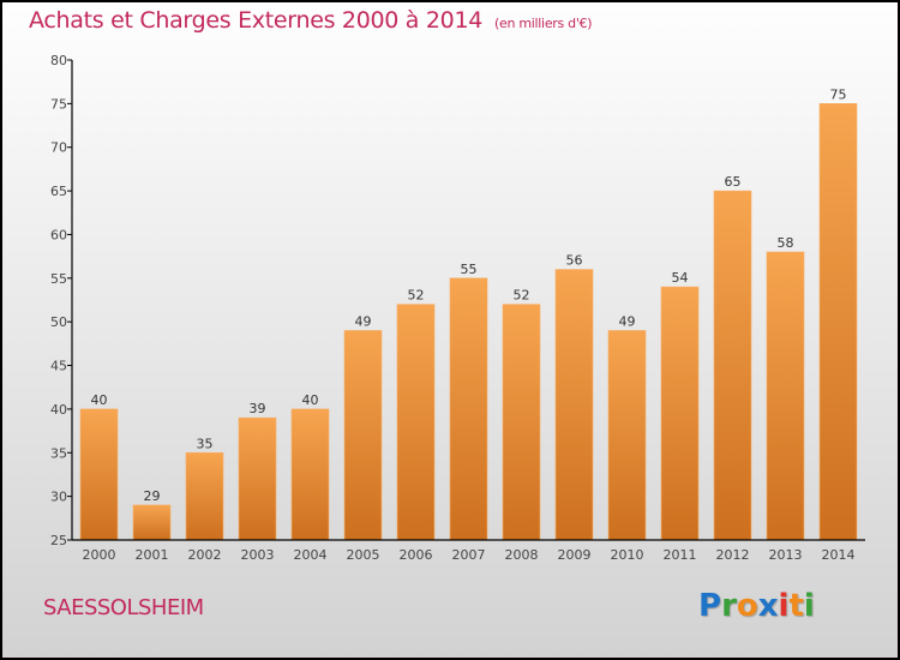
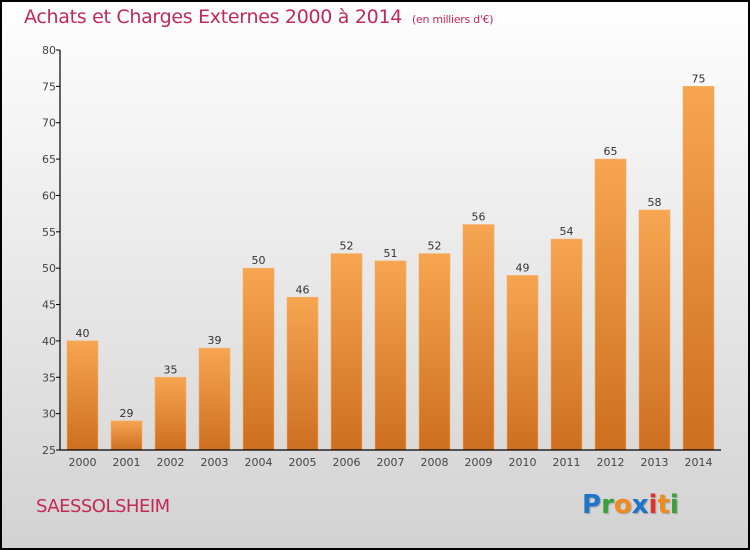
2004: 40 -> 50
2005: 49 -> 46
2007: 55 -> 51
